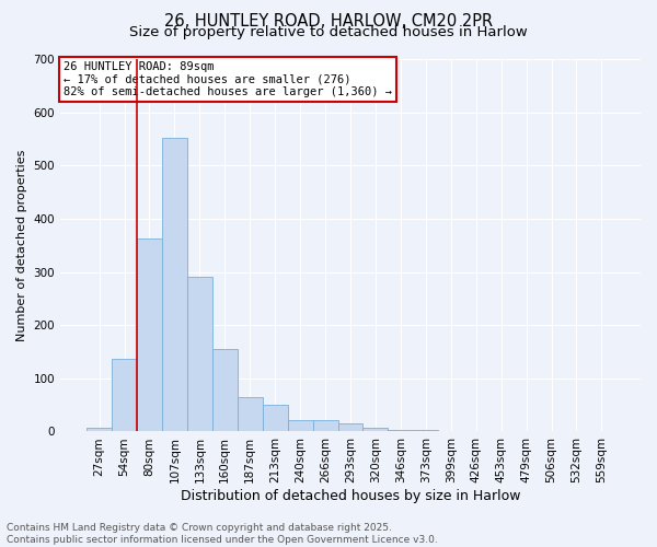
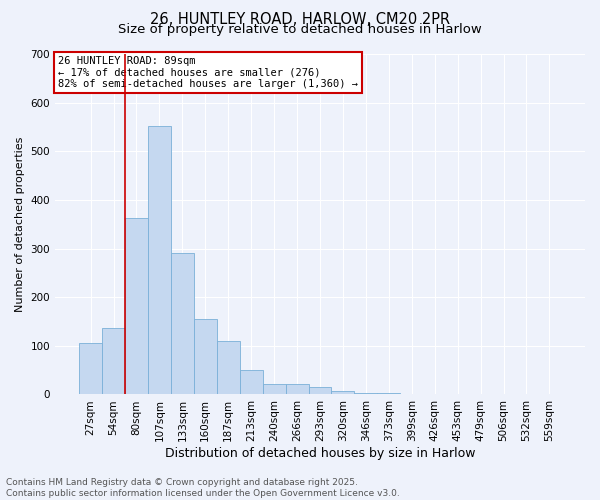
27sqm: 8 -> 105
187sqm: 65 -> 110
